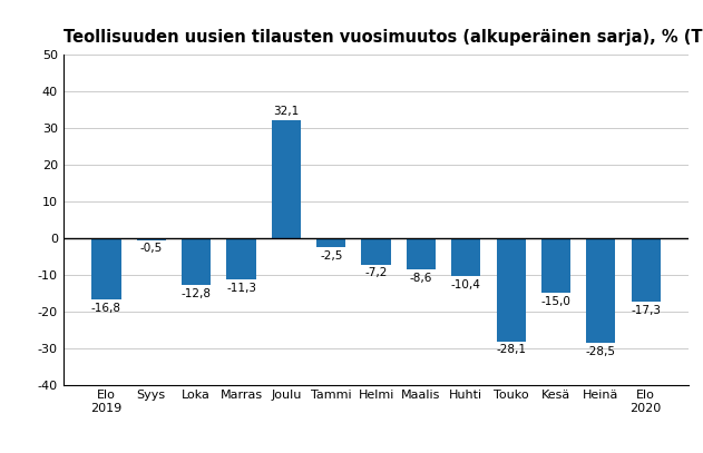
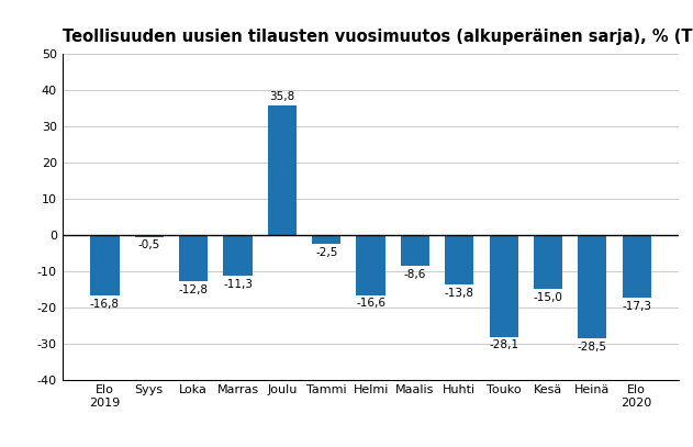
Joulu: 32,1 -> 35,8
Helmi: -7,2 -> -16,6
Huhti: -10,4 -> -13,8
